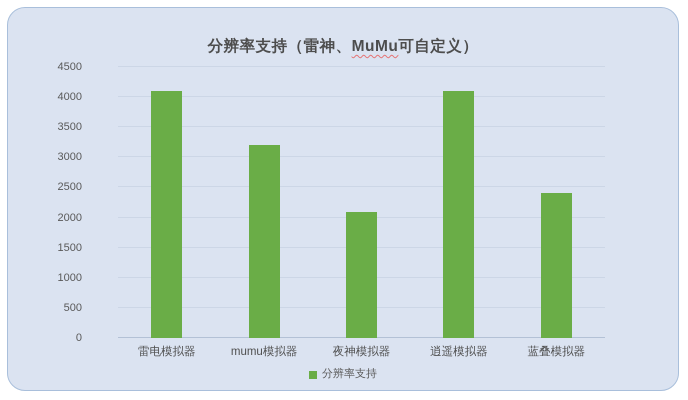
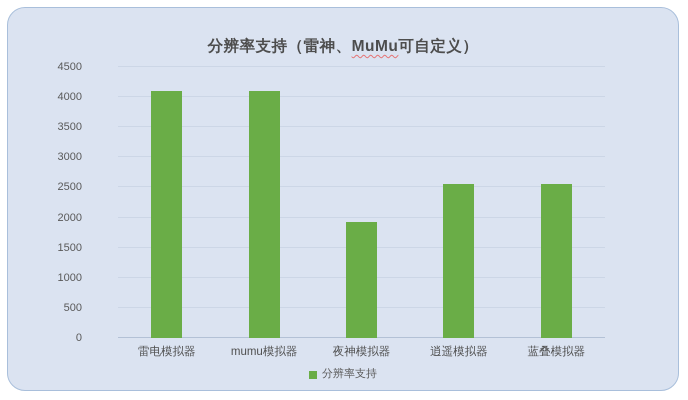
mumu模拟器: 3200 -> 4100
夜神模拟器: 2100 -> 1900
逍遥模拟器: 4100 -> 2600
蓝叠模拟器: 2400 -> 2600
